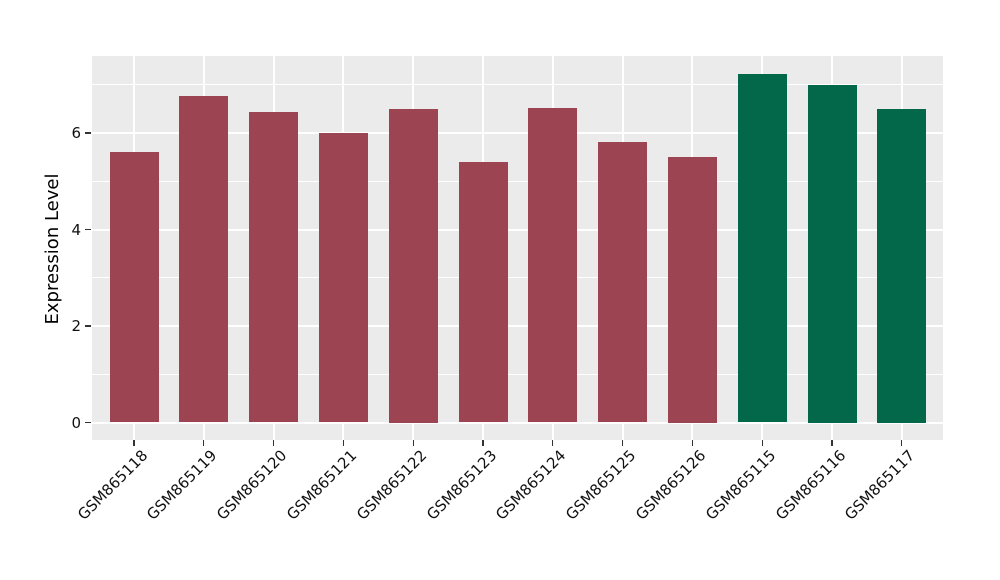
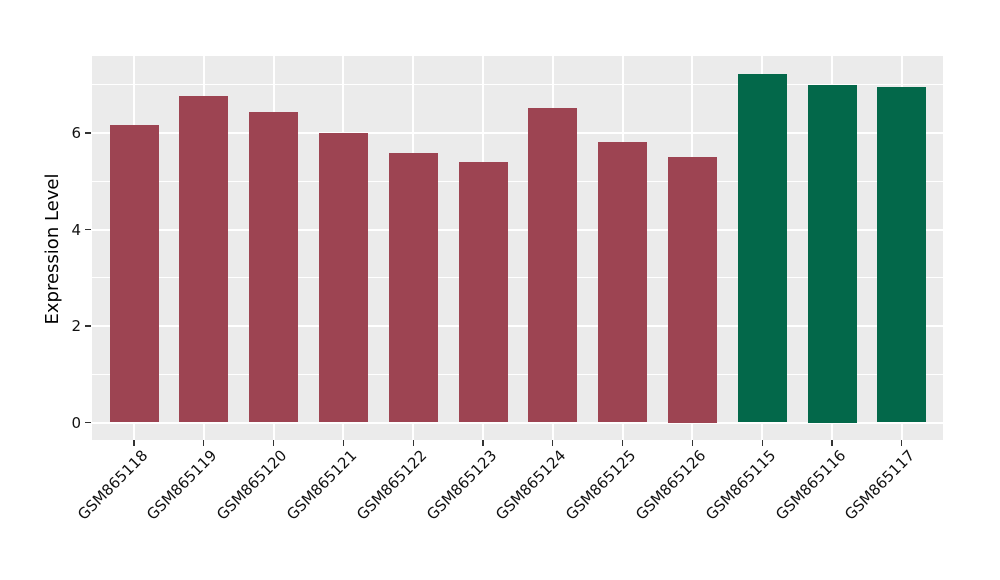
GSM865118: 5.6 -> 6.2
GSM865122: 6.5 -> 5.6
GSM865117: 6.5 -> 7.0
